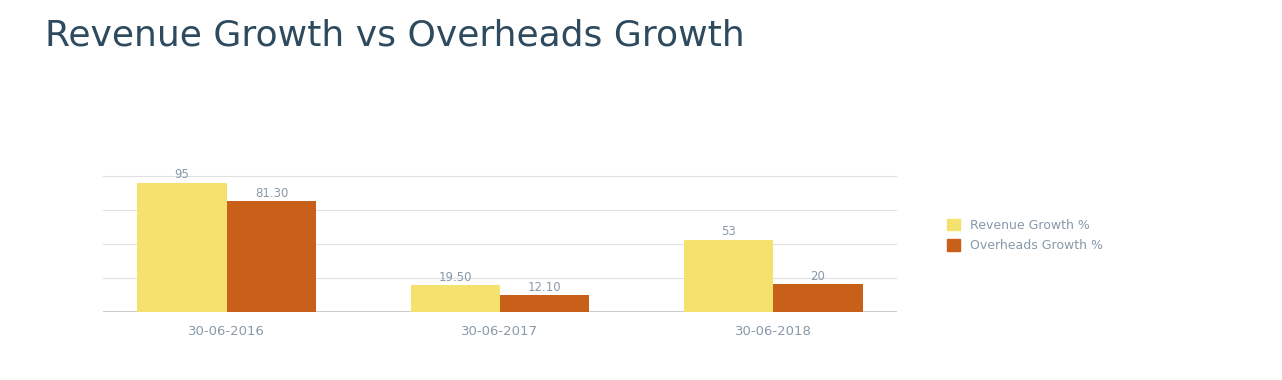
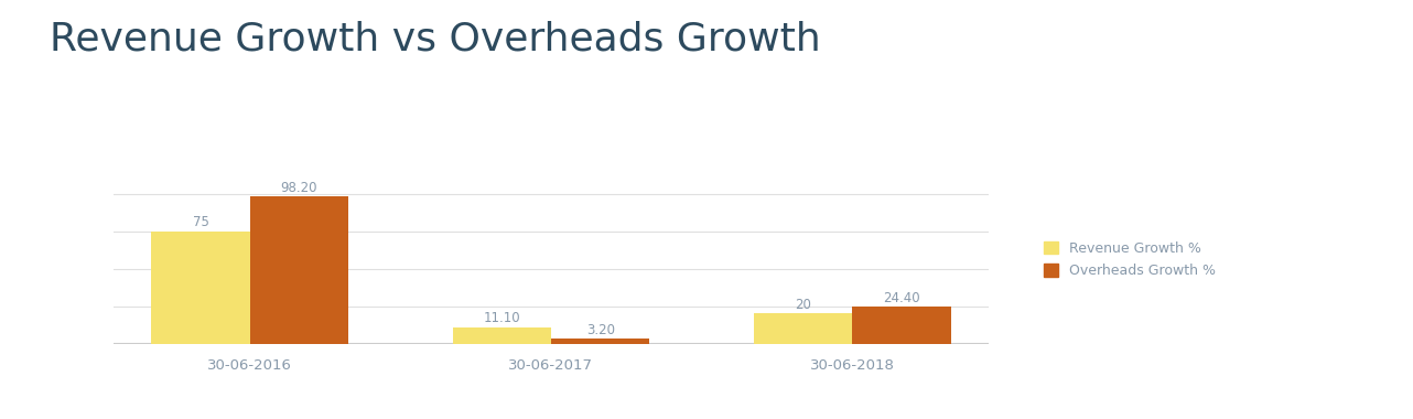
Revenue Growth %/30-06-2016: 95 -> 75
Overheads Growth %/30-06-2016: 81.30 -> 98.20
Revenue Growth %/30-06-2017: 19.50 -> 11.10
Overheads Growth %/30-06-2017: 12.10 -> 3.20
Revenue Growth %/30-06-2018: 53 -> 20
Overheads Growth %/30-06-2018: 20 -> 24.40
